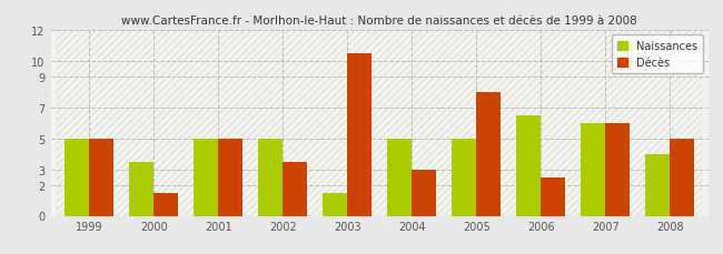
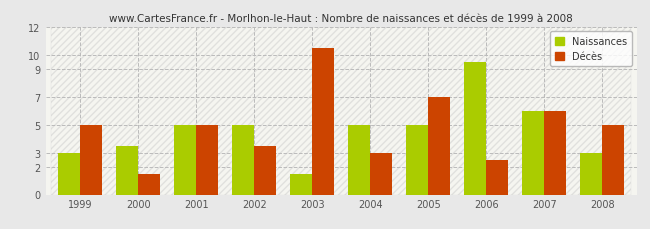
Naissances/1999: 5.0 -> 3.0
Décès/2005: 8.0 -> 7.0
Naissances/2006: 6.5 -> 9.5
Naissances/2008: 4.0 -> 3.0
